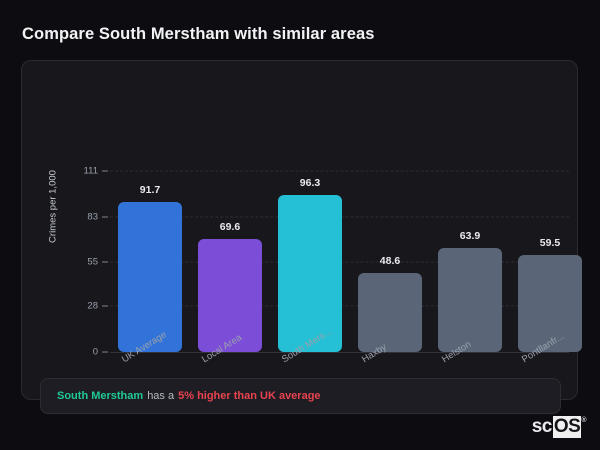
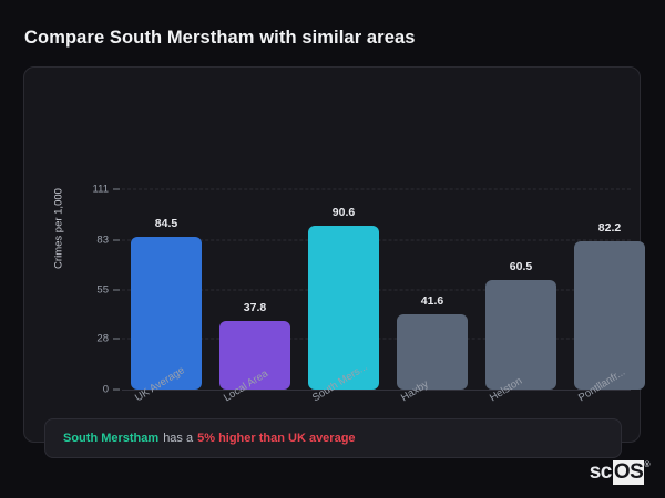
UK Average: 91.7 -> 84.5
Local Area: 69.6 -> 37.8
South Mers...: 96.3 -> 90.6
Haxby: 48.6 -> 41.6
Helston: 63.9 -> 60.5
Pontllanfr...: 59.5 -> 82.2
